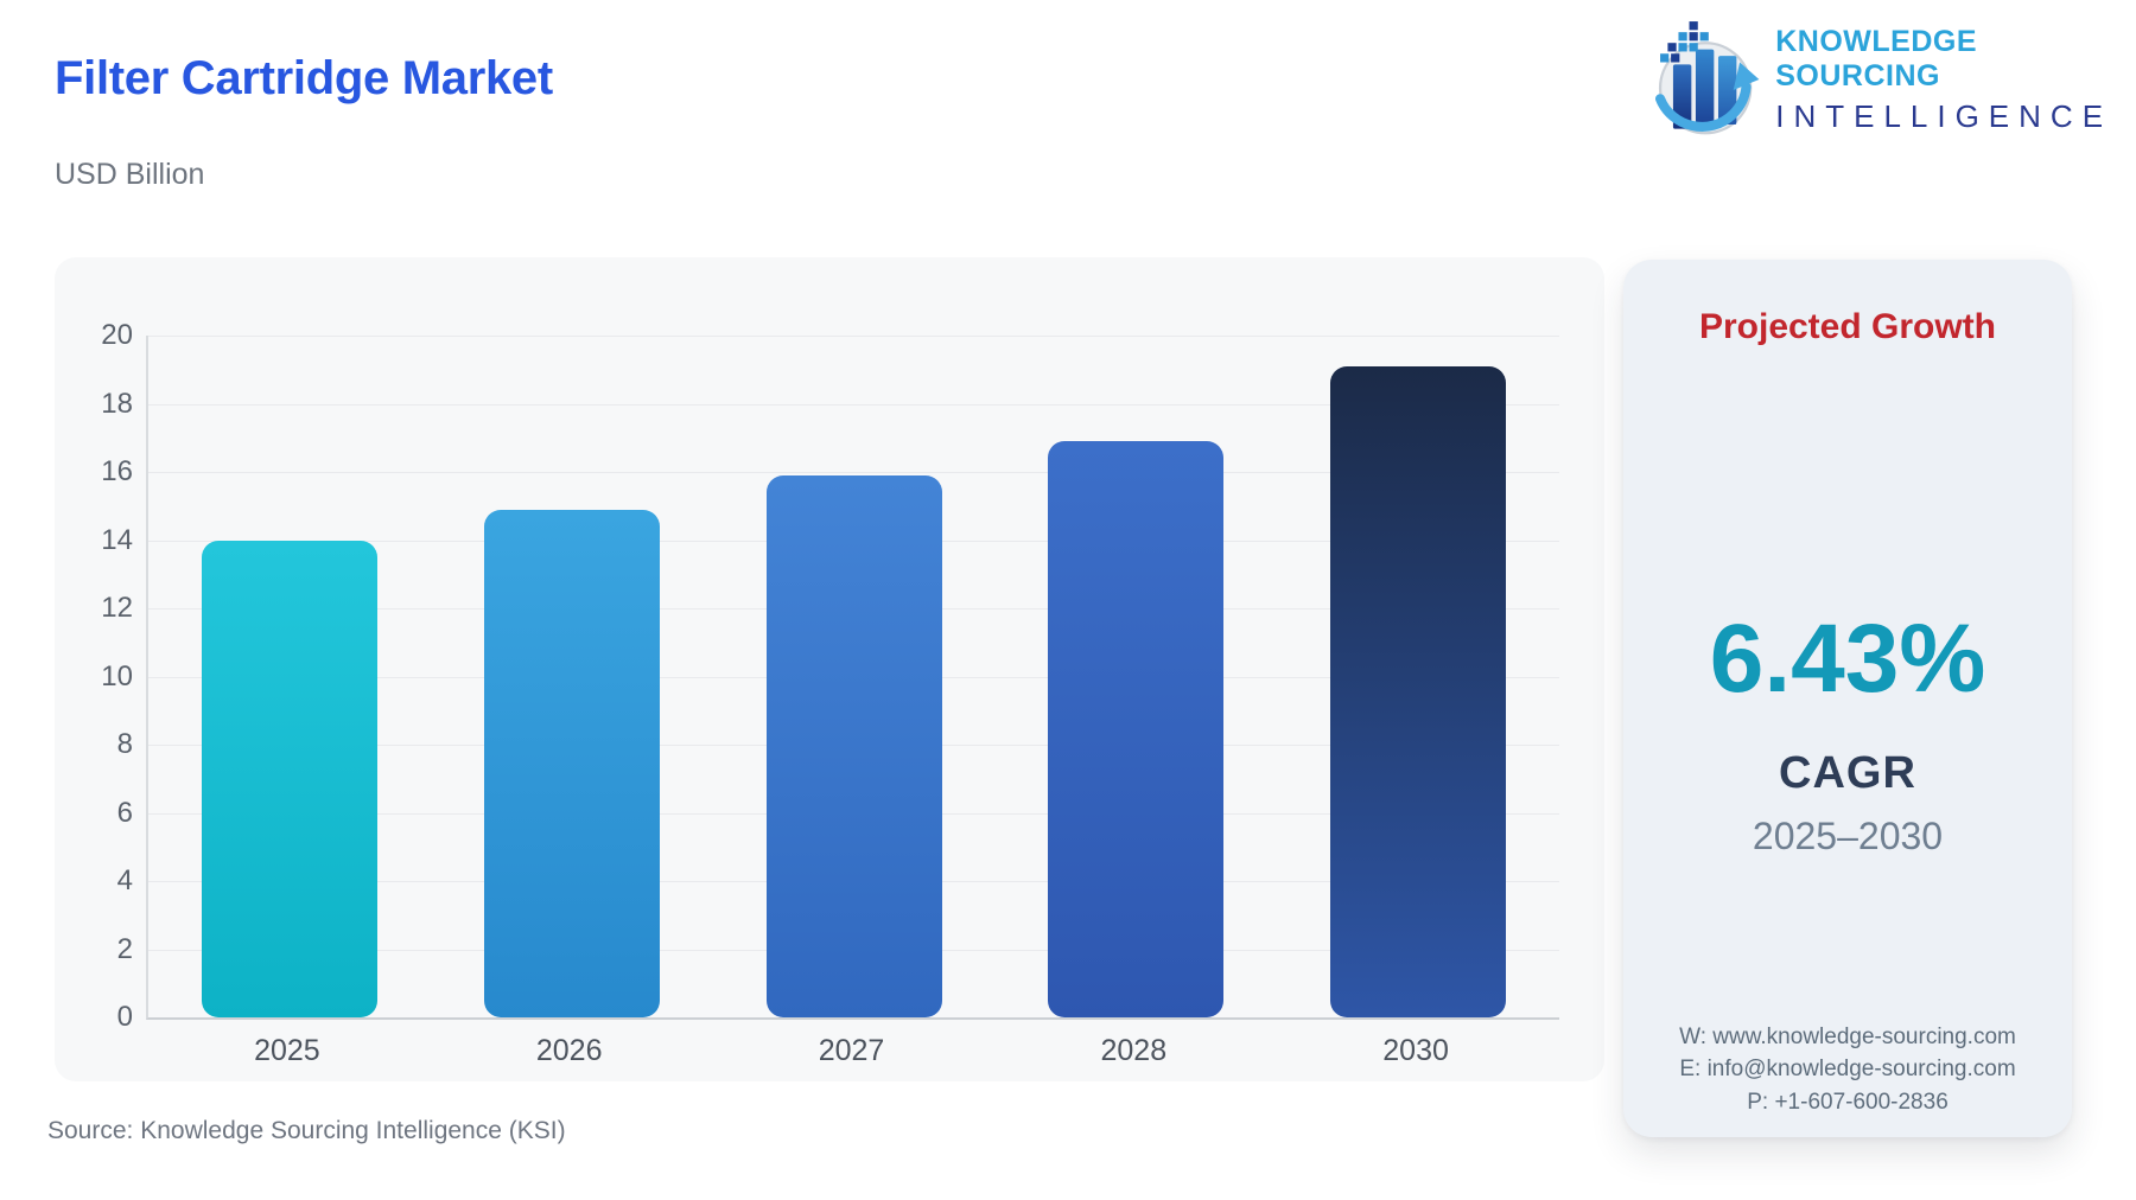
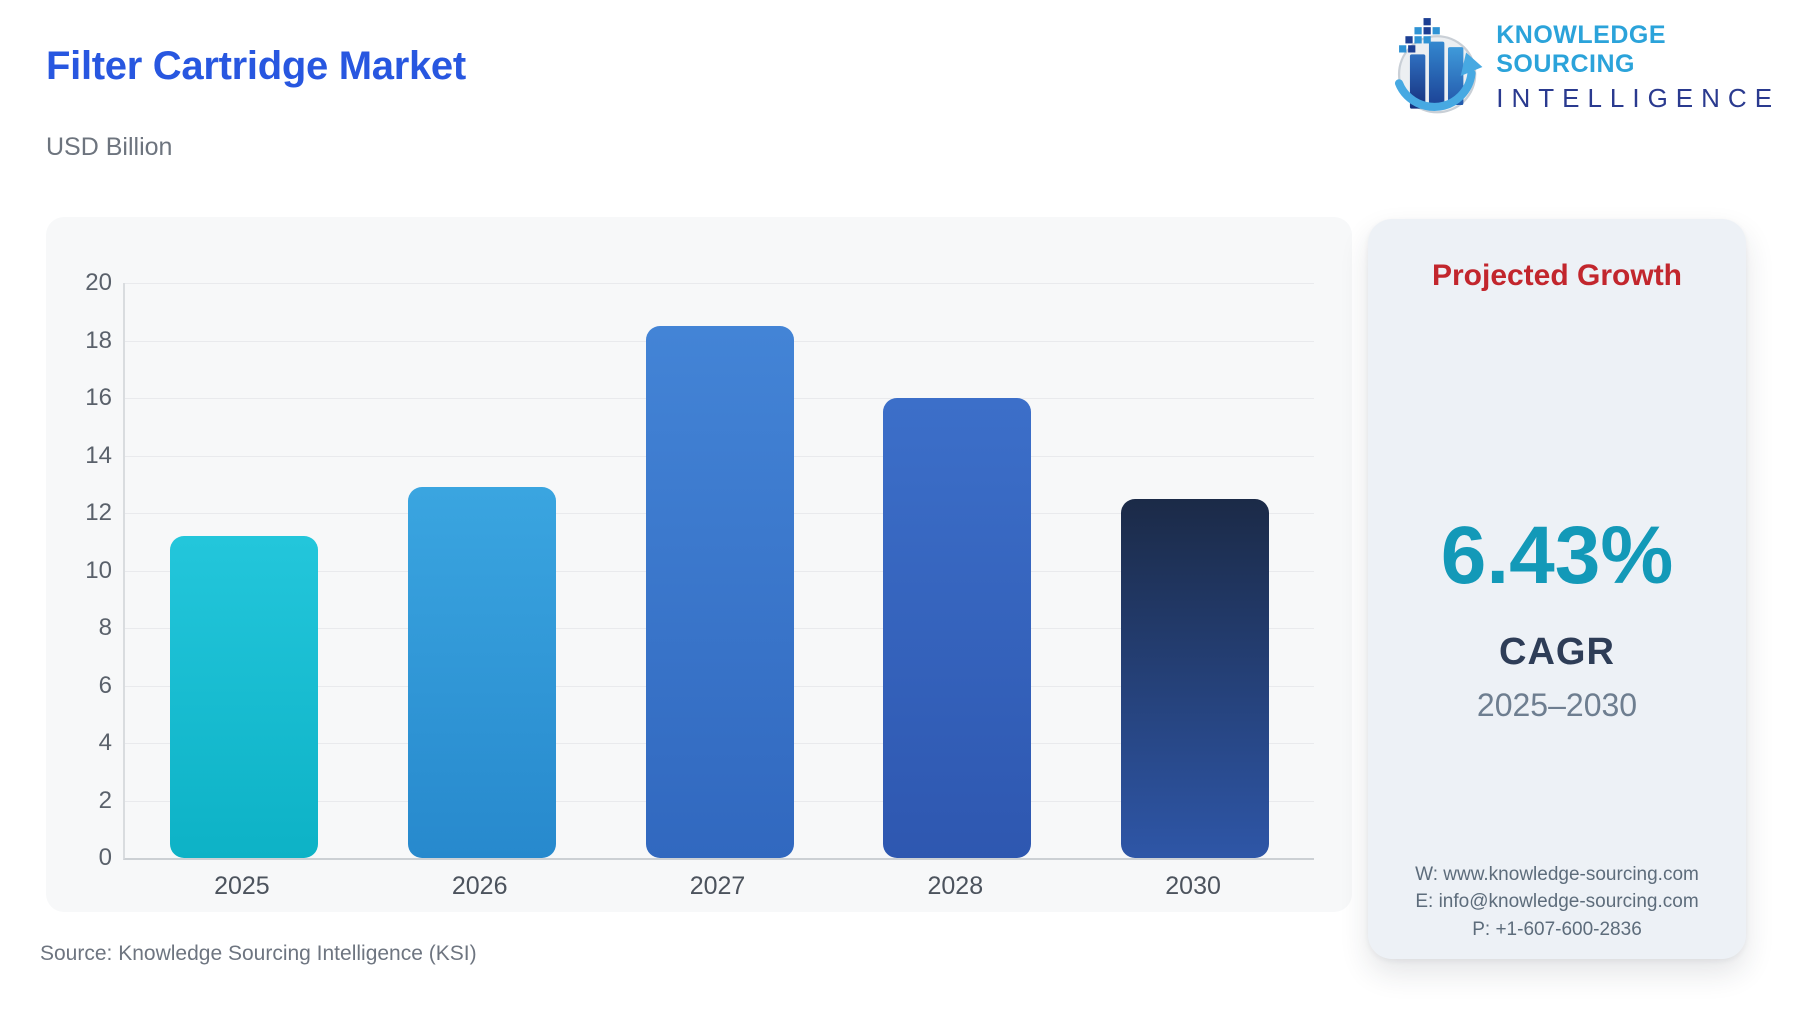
2025: 14.0 -> 11.2
2026: 14.9 -> 12.9
2027: 15.9 -> 18.5
2028: 16.9 -> 16.0
2030: 19.1 -> 12.5
